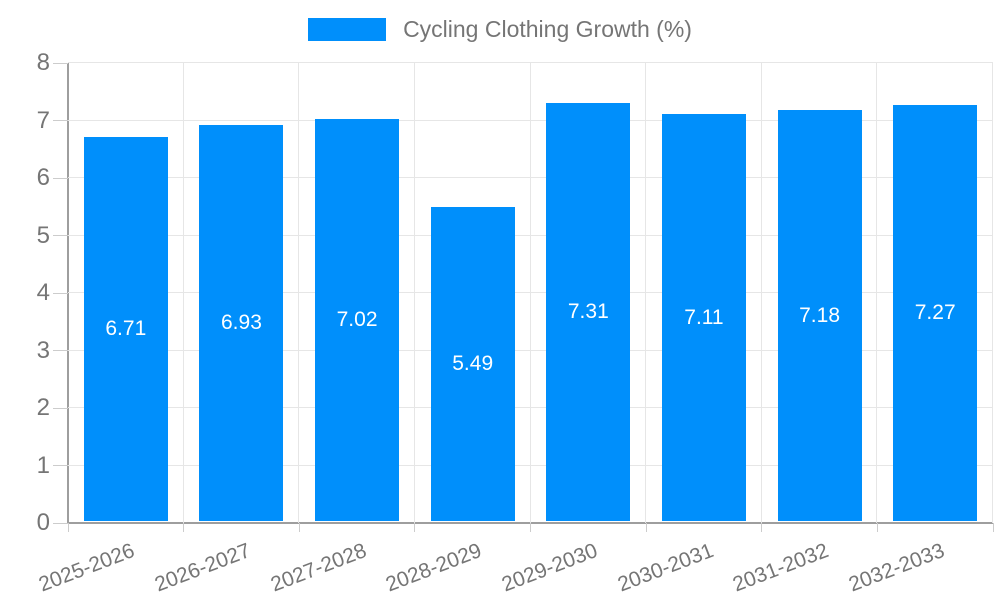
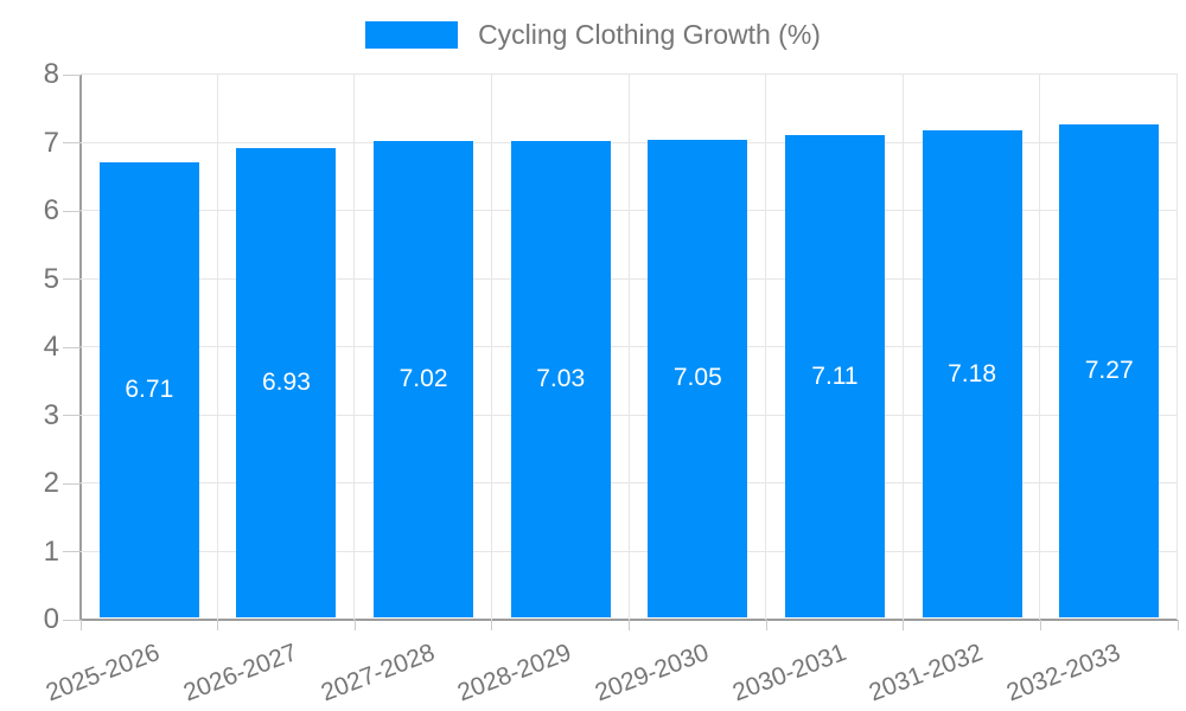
2028-2029: 5.49 -> 7.03
2029-2030: 7.31 -> 7.05
